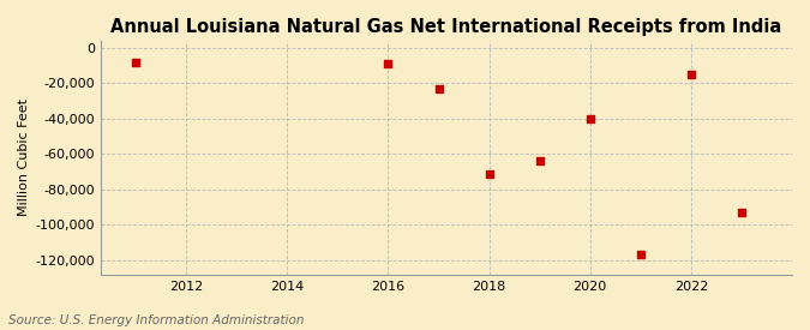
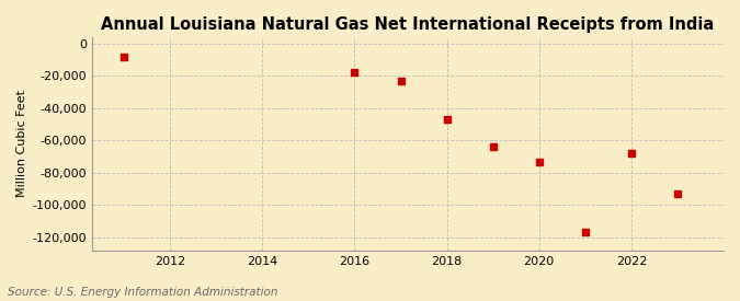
2016: -9,000 -> -18,000
2018: -71,000 -> -47,000
2020: -40,000 -> -73,000
2022: -15,000 -> -68,000
